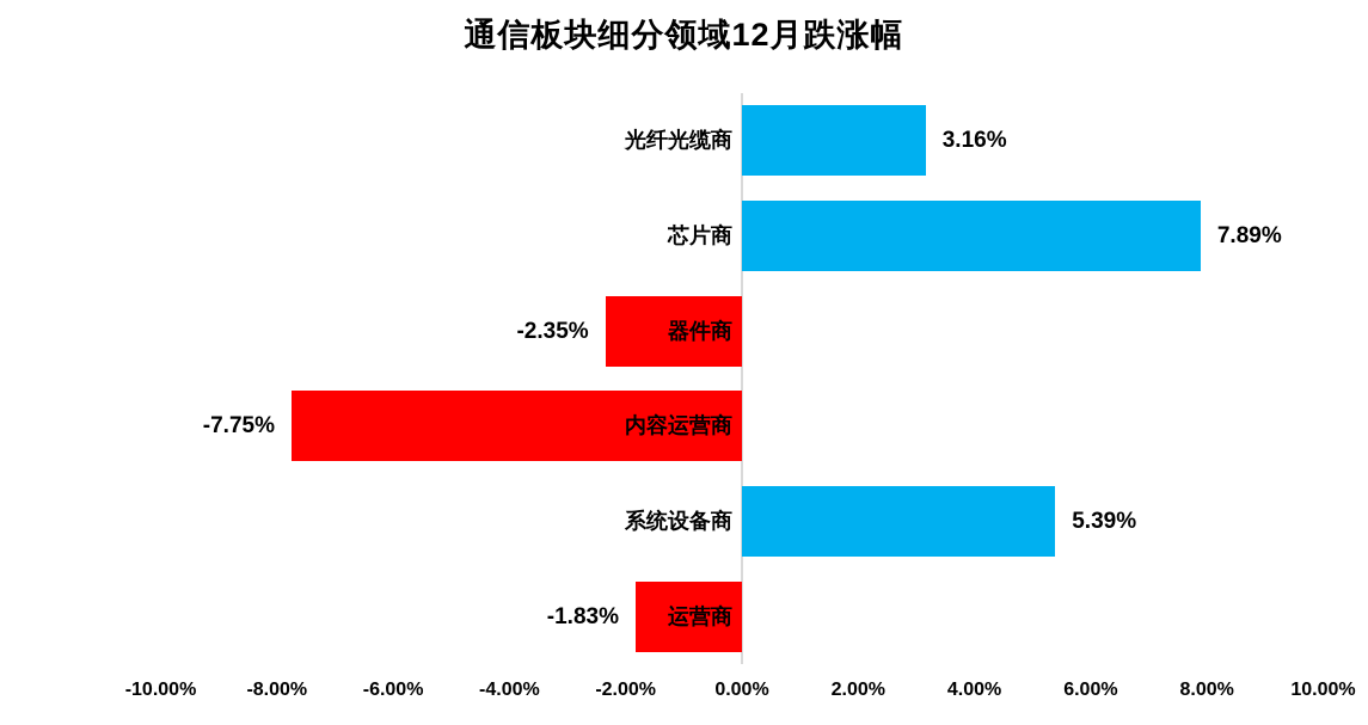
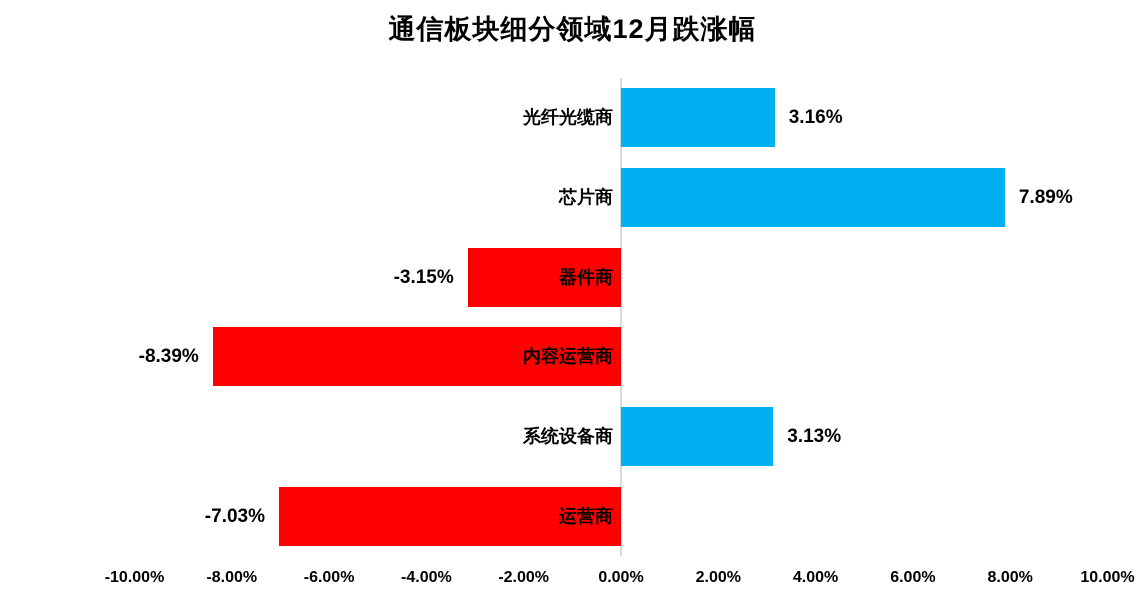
器件商: -2.35% -> -3.15%
内容运营商: -7.75% -> -8.39%
系统设备商: 5.39% -> 3.13%
运营商: -1.83% -> -7.03%
